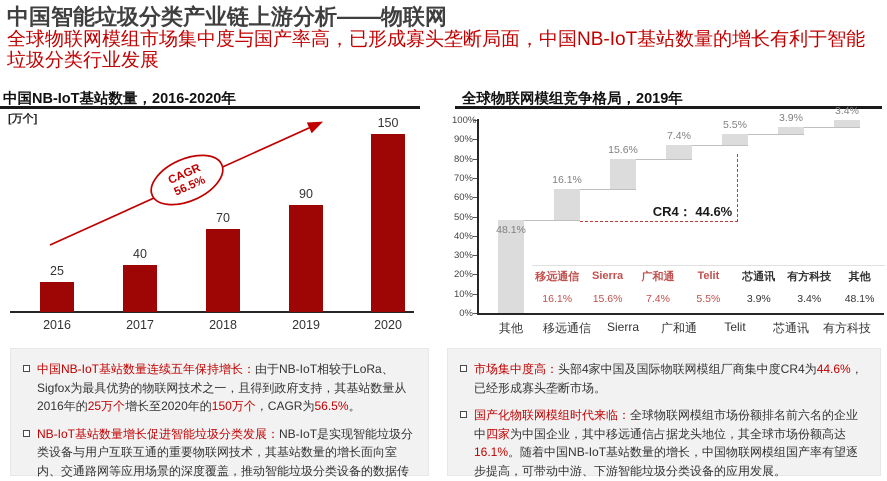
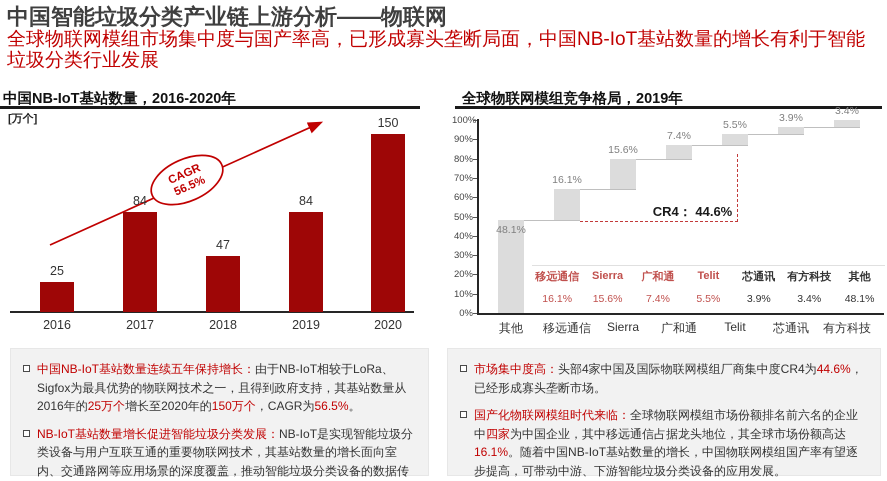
中国NB-IoT基站数量，2016-2020年/2017: 40 -> 84
中国NB-IoT基站数量，2016-2020年/2018: 70 -> 47
中国NB-IoT基站数量，2016-2020年/2019: 90 -> 84
